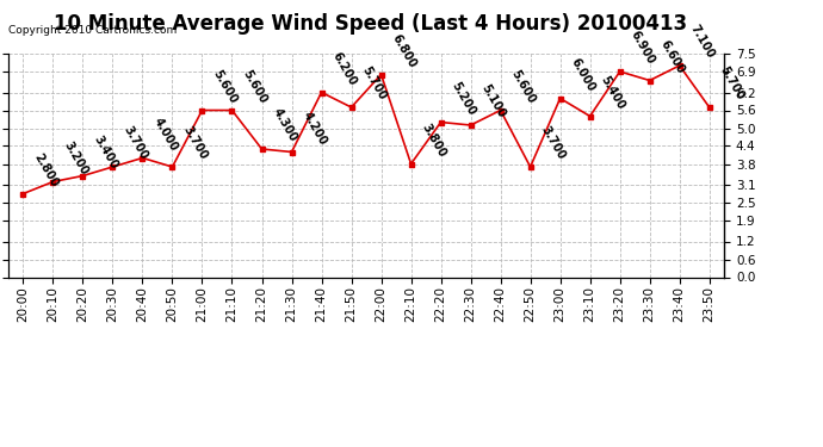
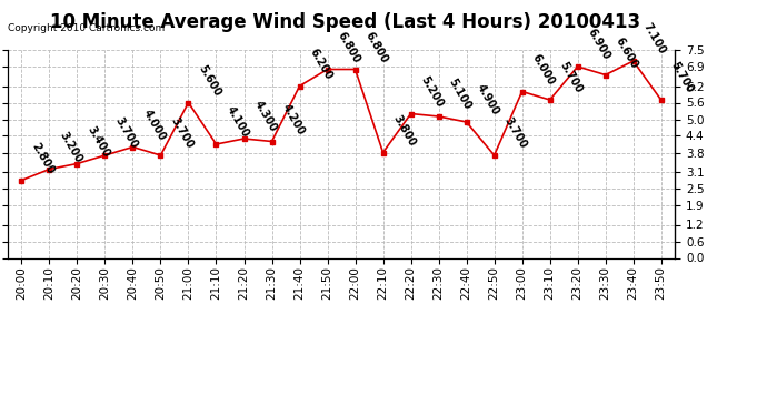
21:10: 5.600 -> 4.100
21:50: 5.700 -> 6.800
22:40: 5.600 -> 4.900
23:10: 5.400 -> 5.700
